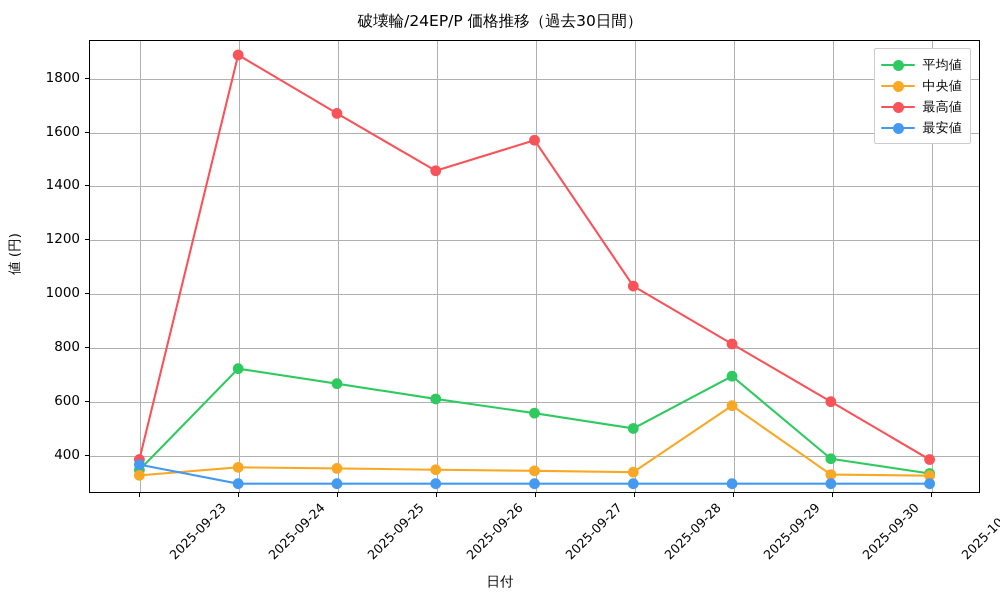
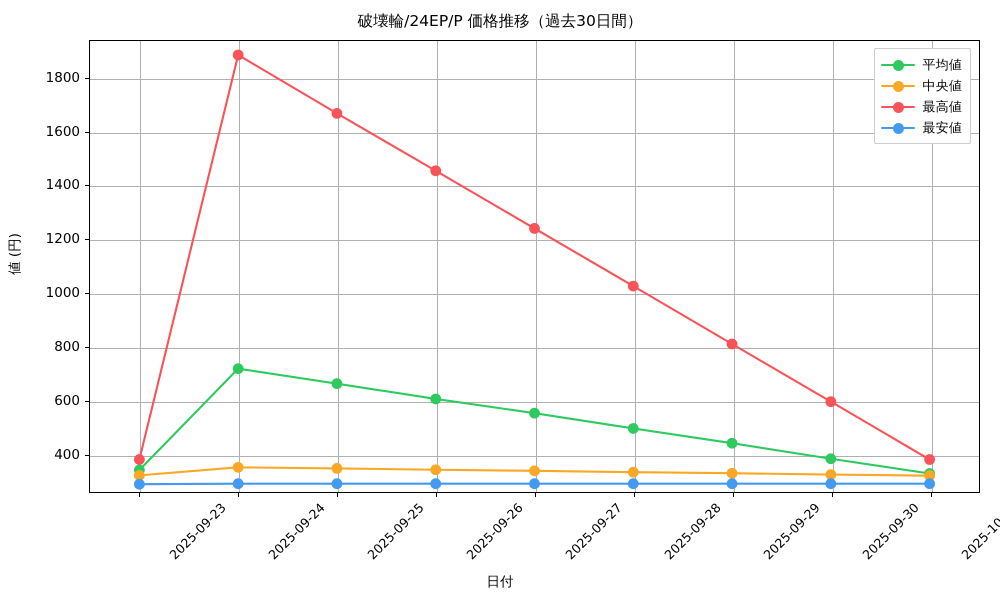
最安値/2025-09-23: 360 -> 290
最高値/2025-09-27: 1570 -> 1240
平均値/2025-09-29: 690 -> 440
中央値/2025-09-29: 580 -> 330
